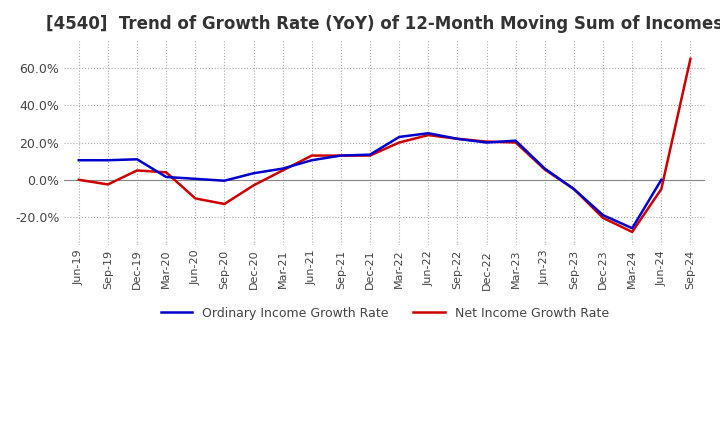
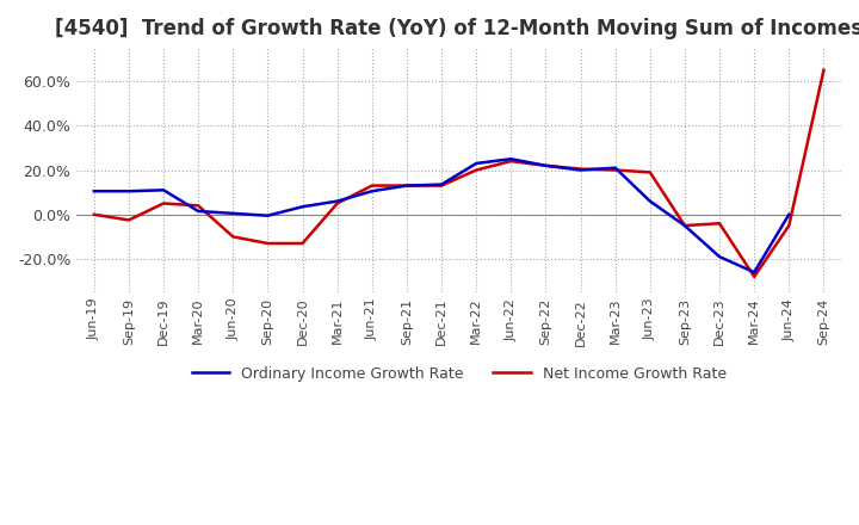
Net Income Growth Rate/Dec-20: -3% -> -13%
Net Income Growth Rate/Jun-23: 6% -> 19%
Net Income Growth Rate/Dec-23: -20% -> -4%
